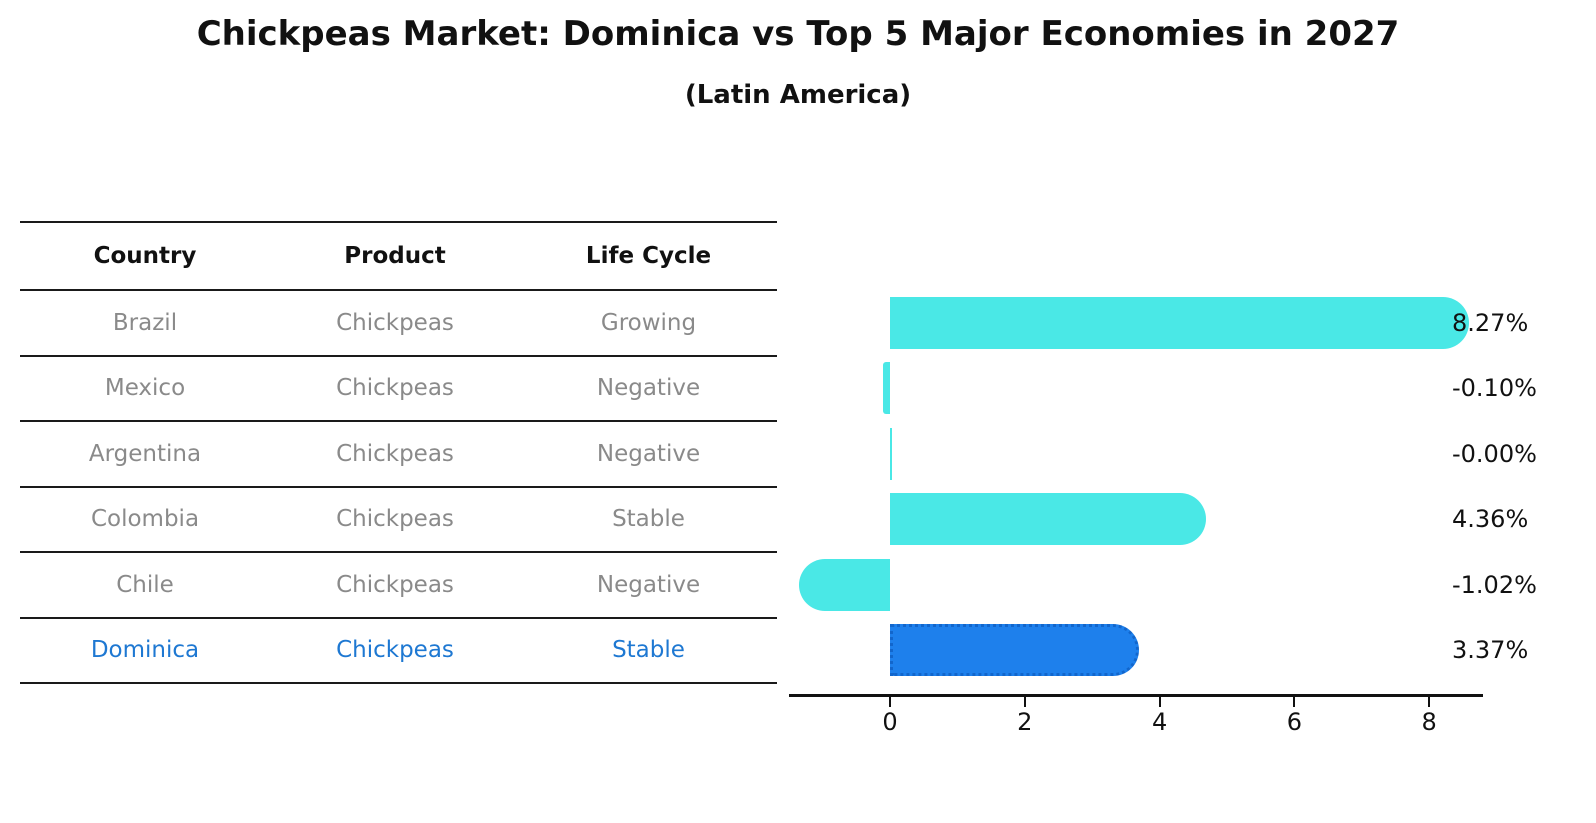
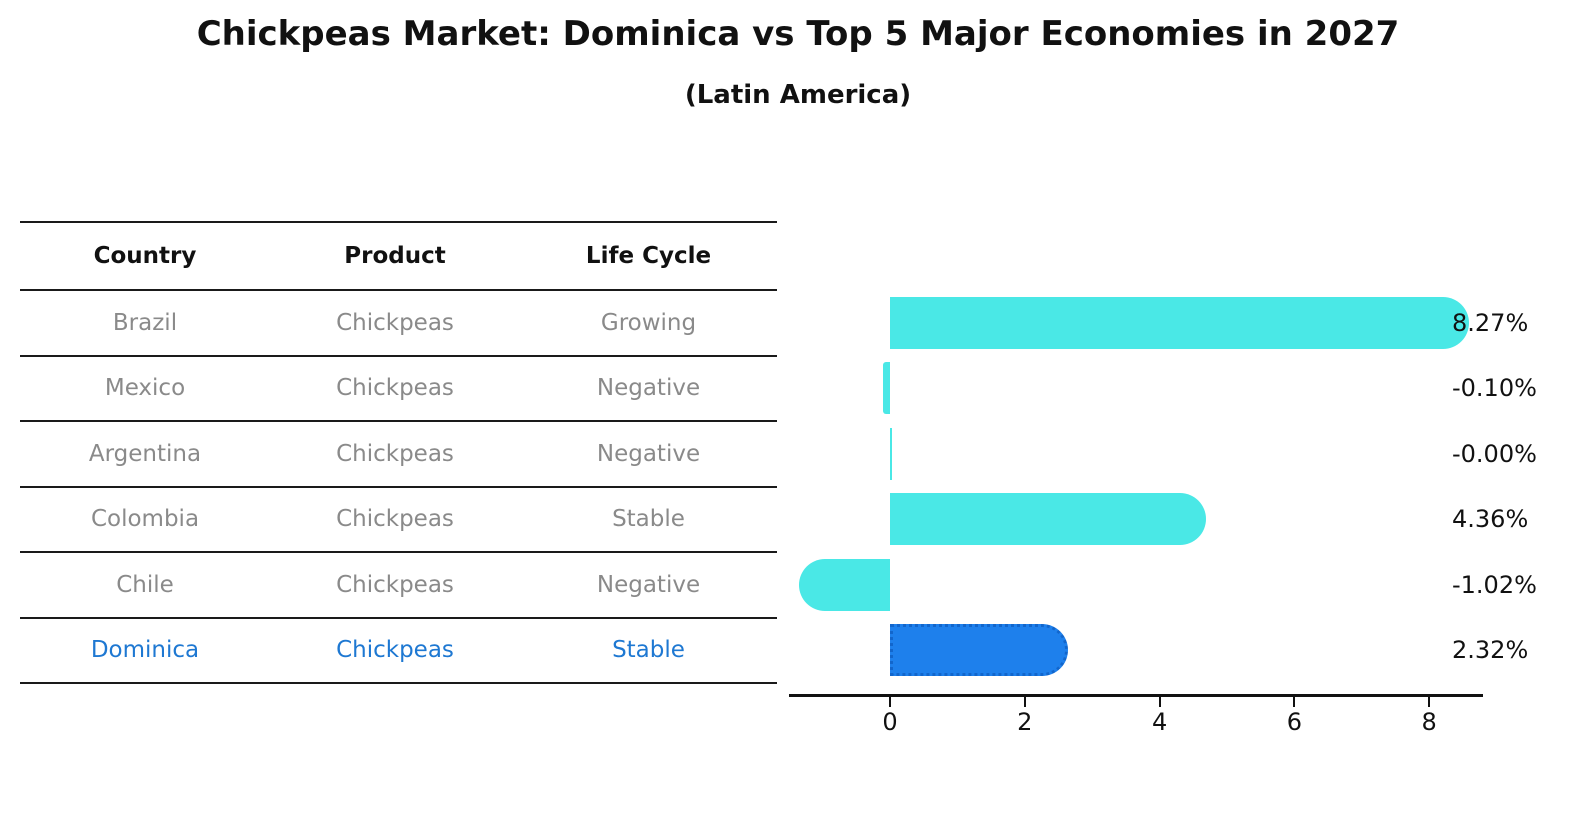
Dominica: 3.37% -> 2.32%
